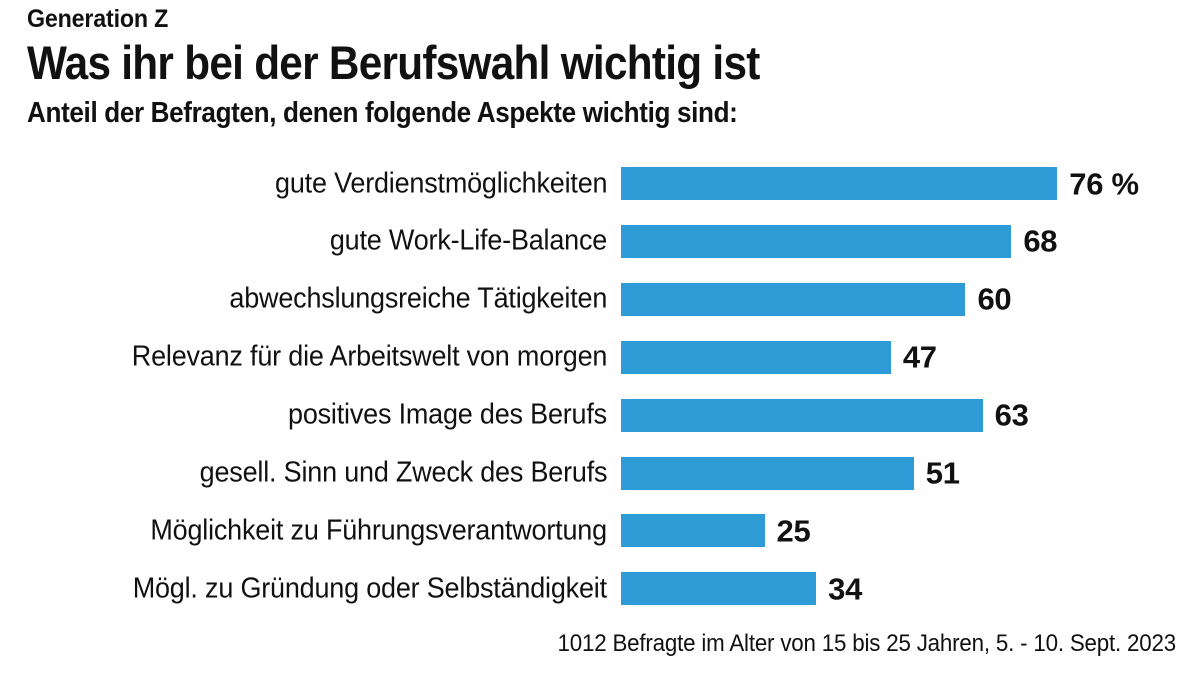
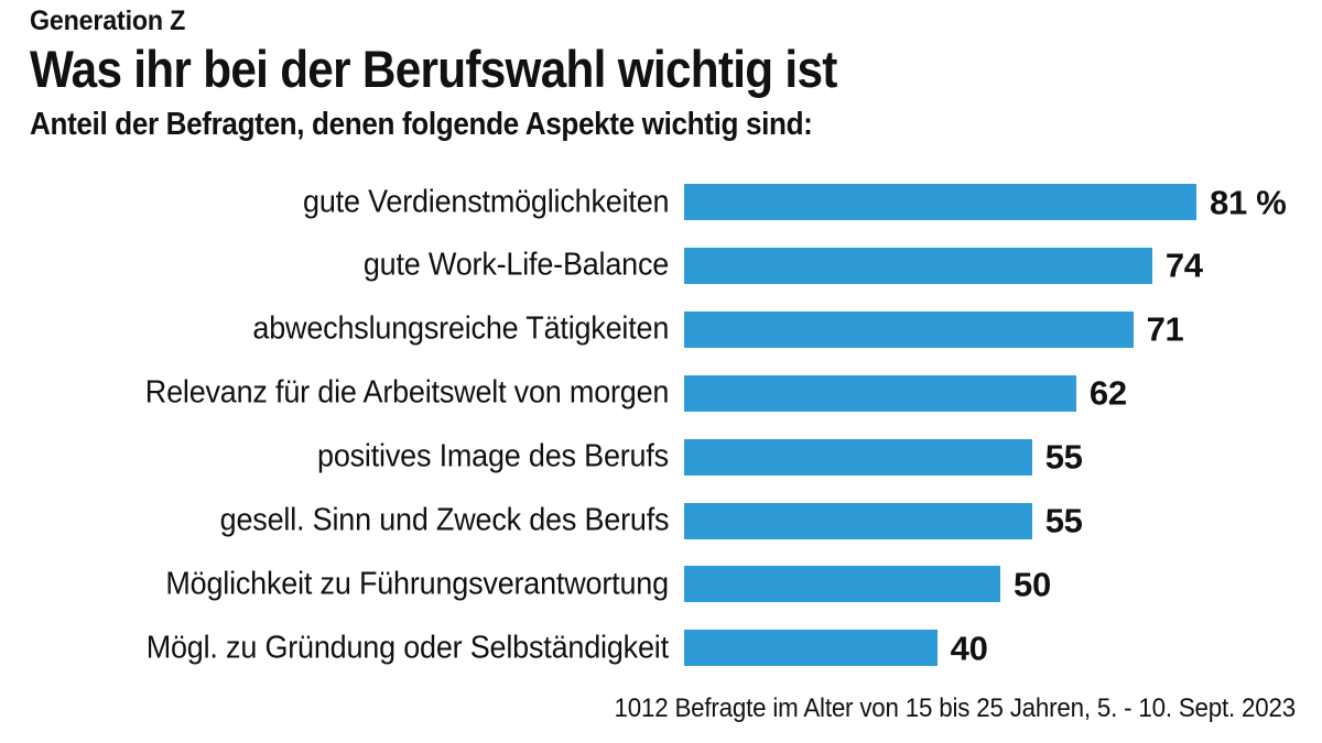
gute Verdienstmöglichkeiten: 76 -> 81
gute Work-Life-Balance: 68 -> 74
abwechslungsreiche Tätigkeiten: 60 -> 71
Relevanz für die Arbeitswelt von morgen: 47 -> 62
positives Image des Berufs: 63 -> 55
gesell. Sinn und Zweck des Berufs: 51 -> 55
Möglichkeit zu Führungsverantwortung: 25 -> 50
Mögl. zu Gründung oder Selbständigkeit: 34 -> 40
